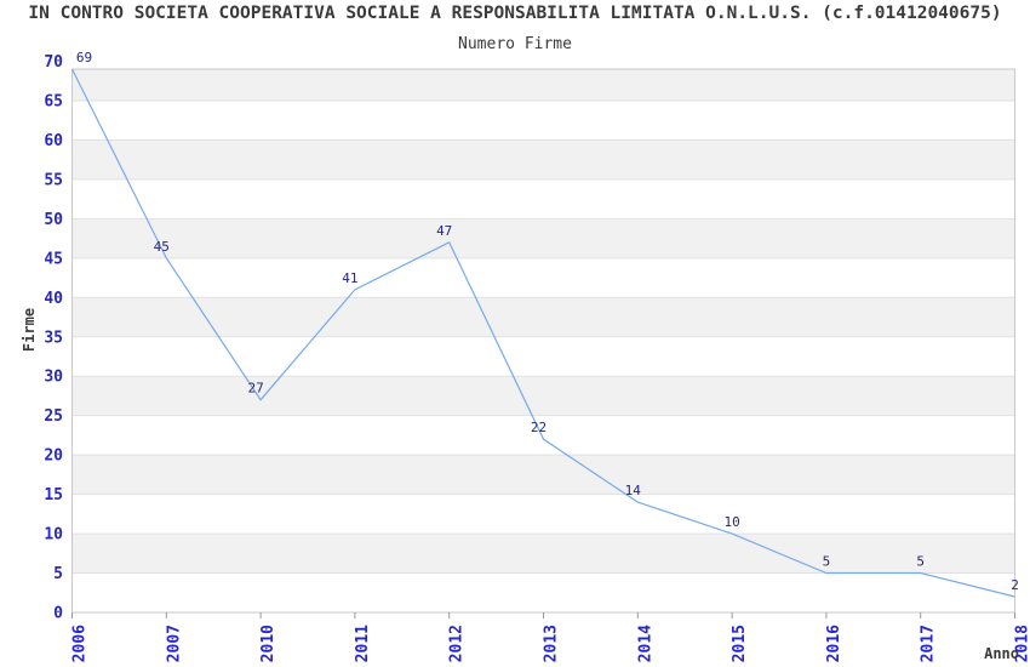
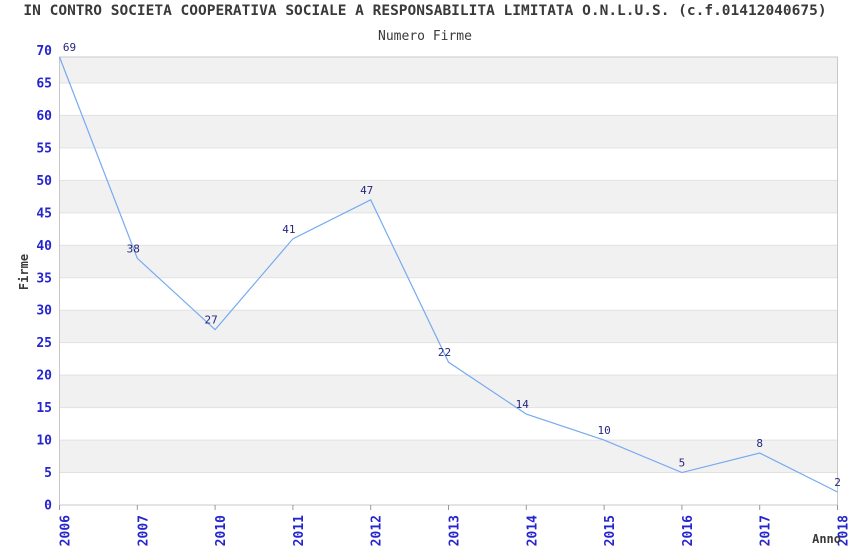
2007: 45 -> 38
2017: 5 -> 8
